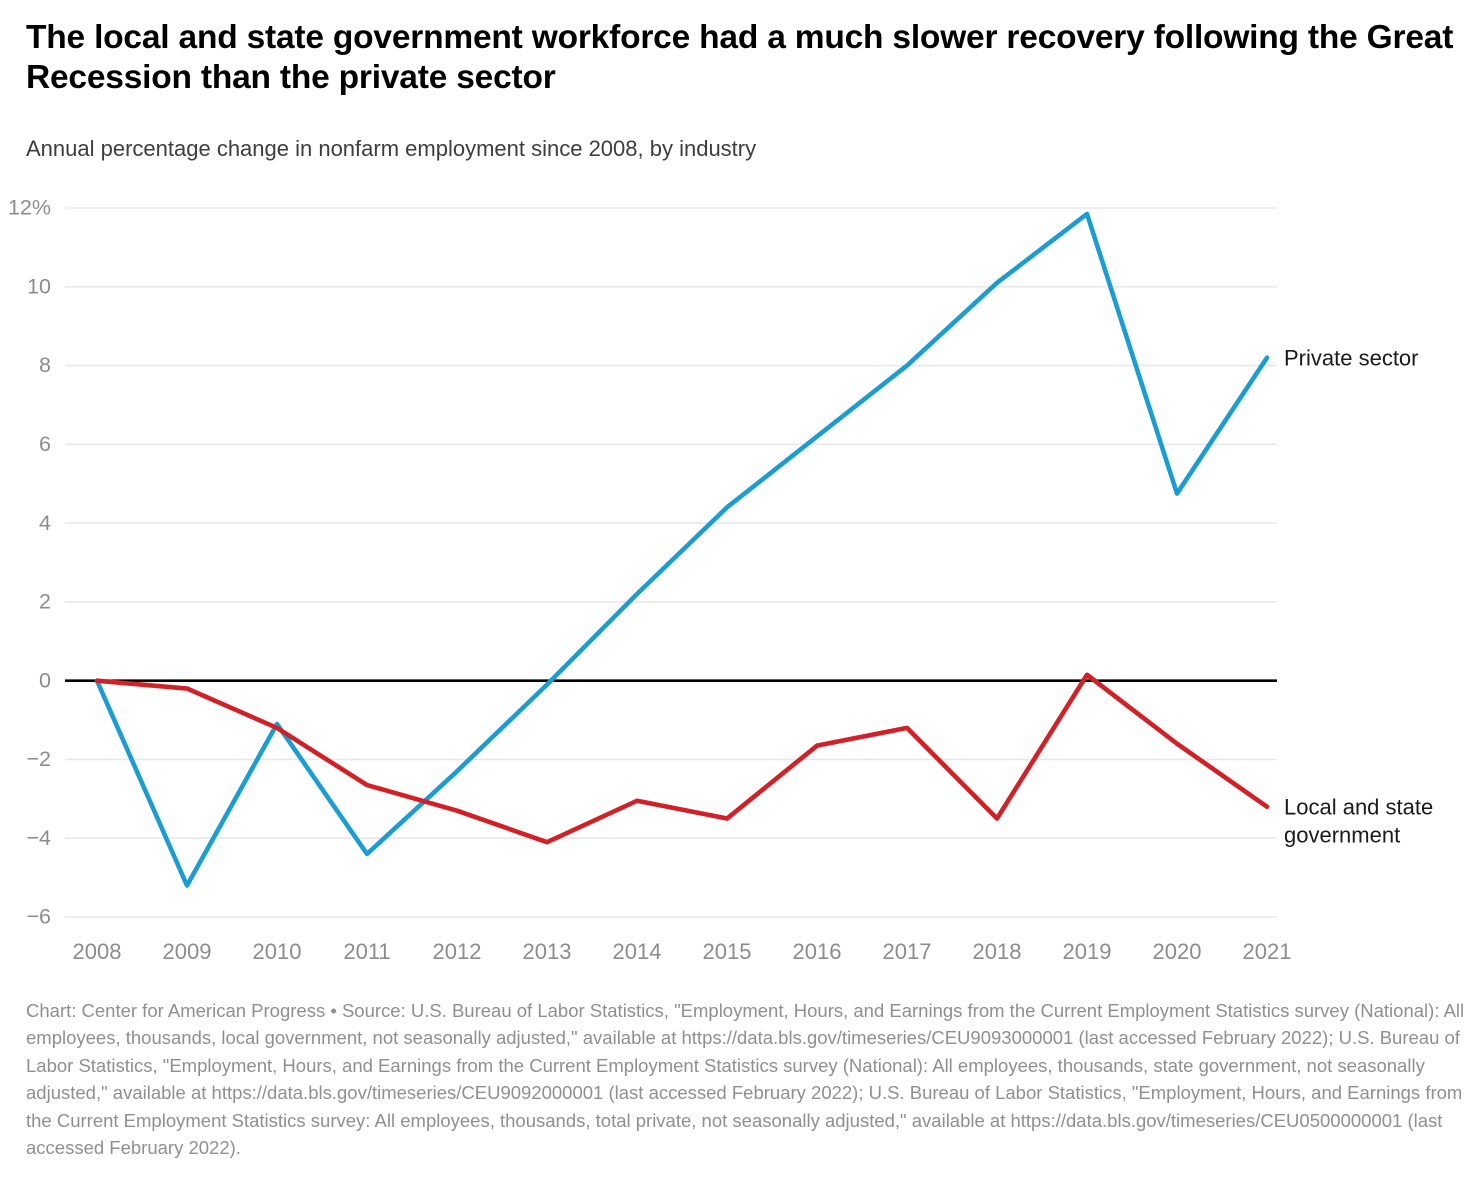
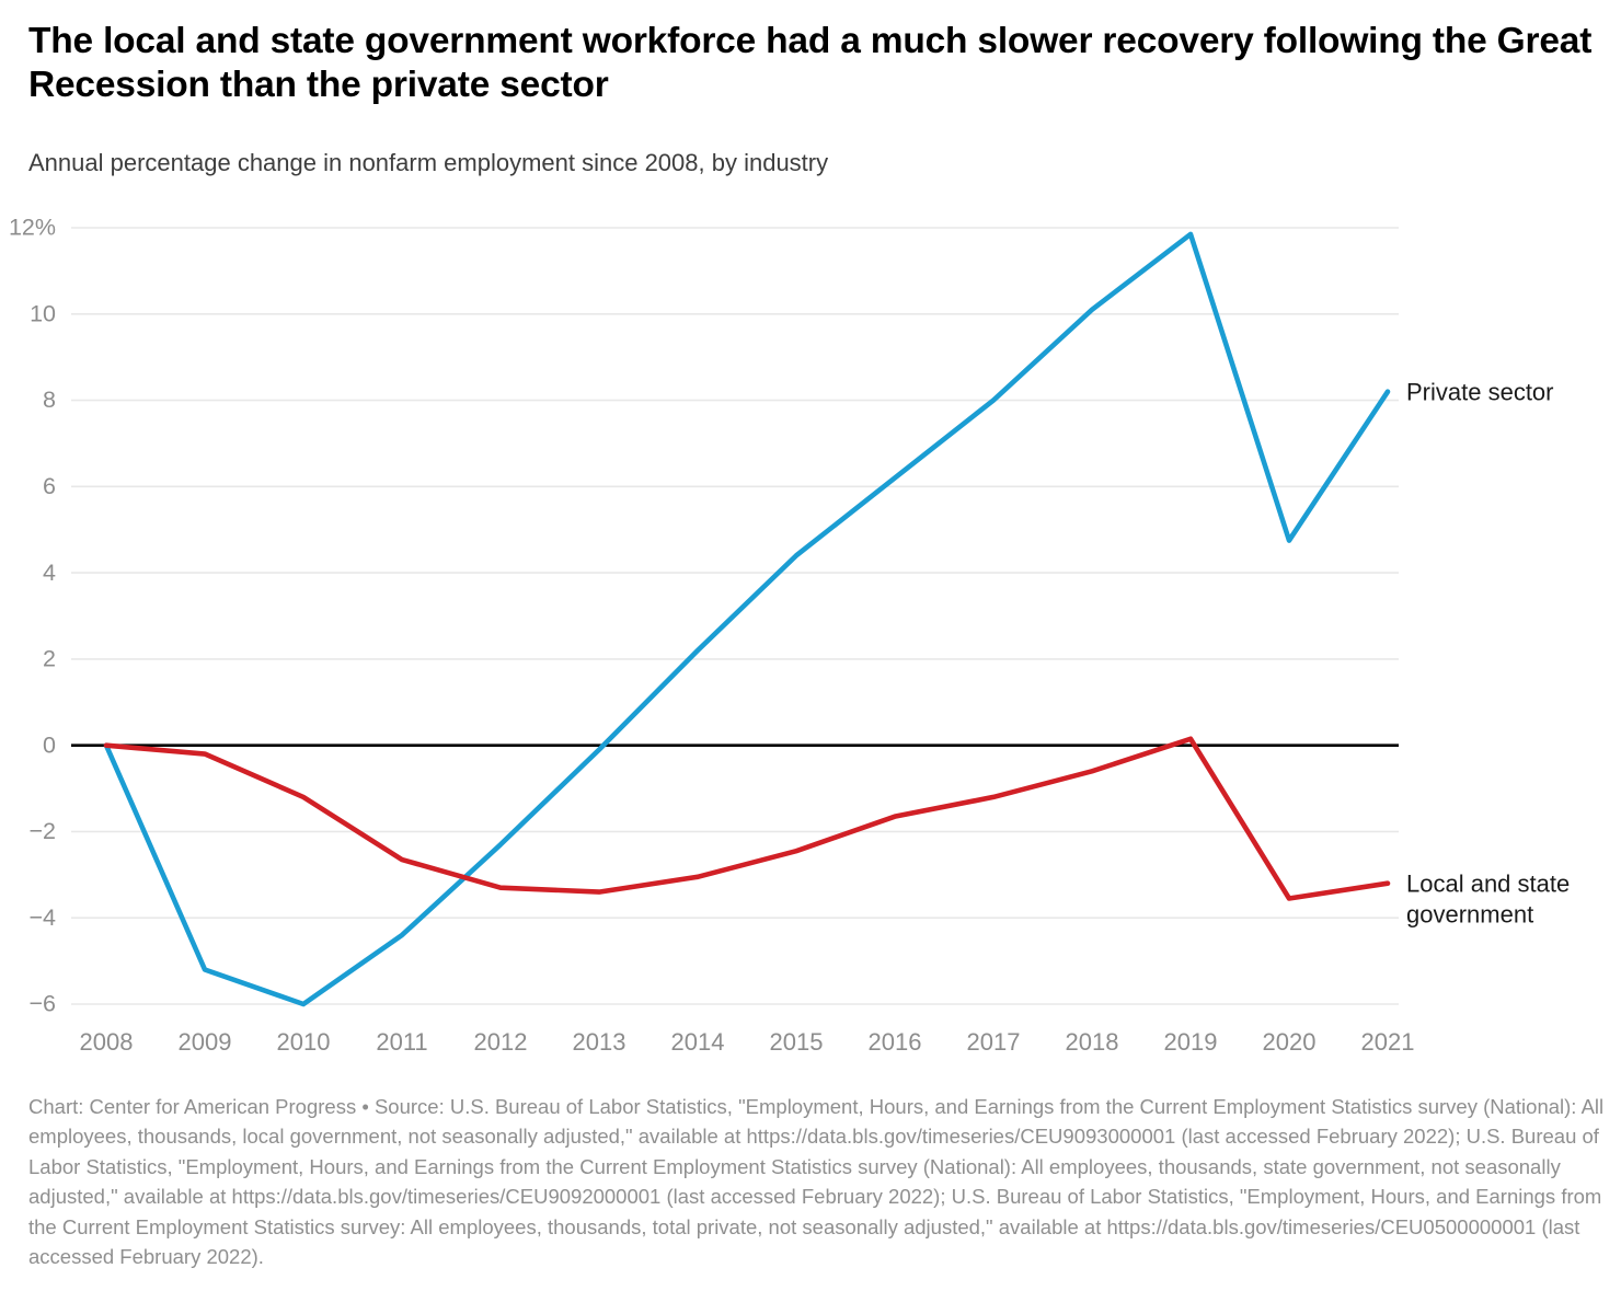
Private sector/2010: -1.1% -> -6.0%
Local and state government/2013: -4.1% -> -3.4%
Local and state government/2015: -3.5% -> -2.5%
Local and state government/2018: -3.5% -> -0.6%
Local and state government/2020: -1.6% -> -3.5%
